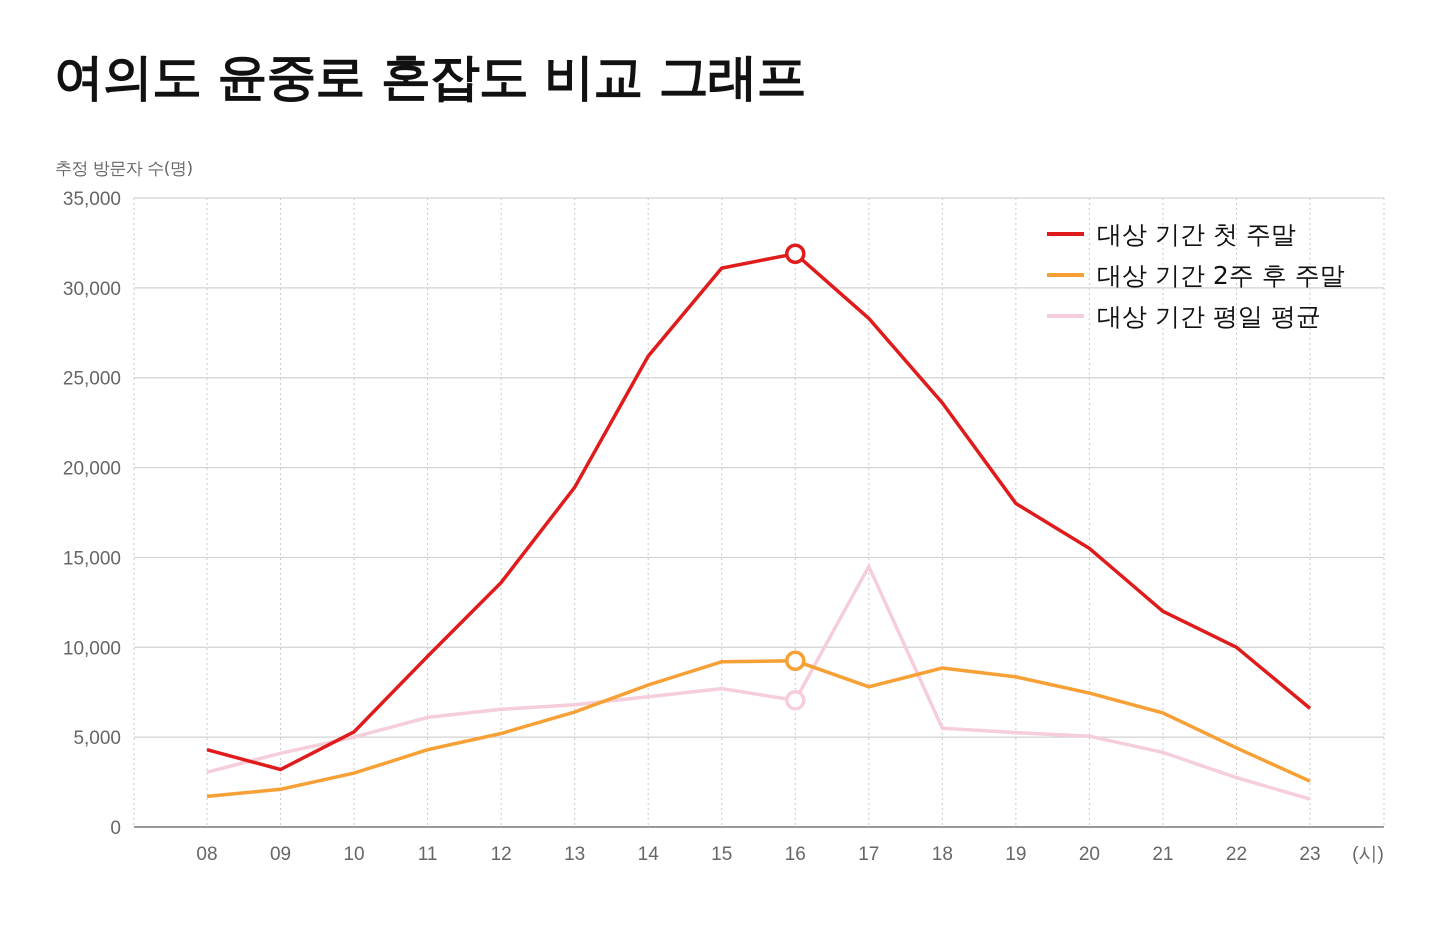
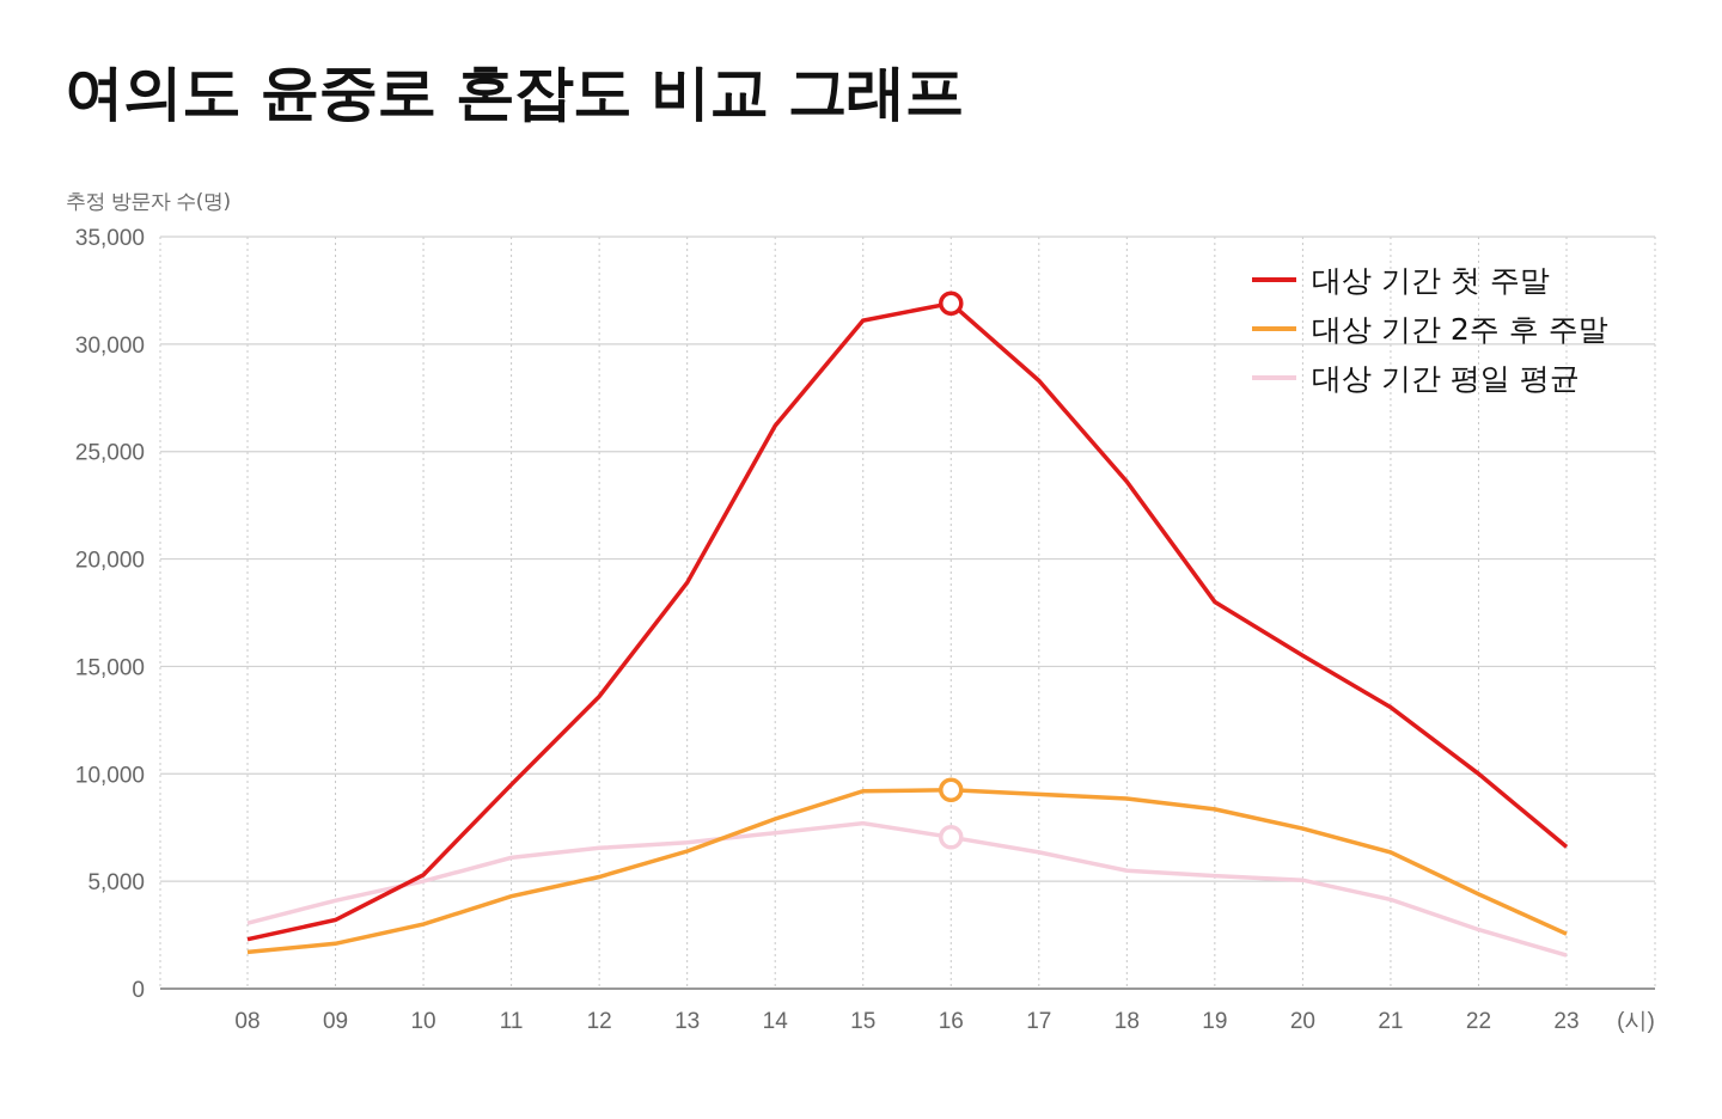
대상 기간 첫 주말/08: 4300 -> 2300
대상 기간 2주 후 주말/17: 7800 -> 9000
대상 기간 평일 평균/17: 14500 -> 6400
대상 기간 첫 주말/21: 12000 -> 13100
